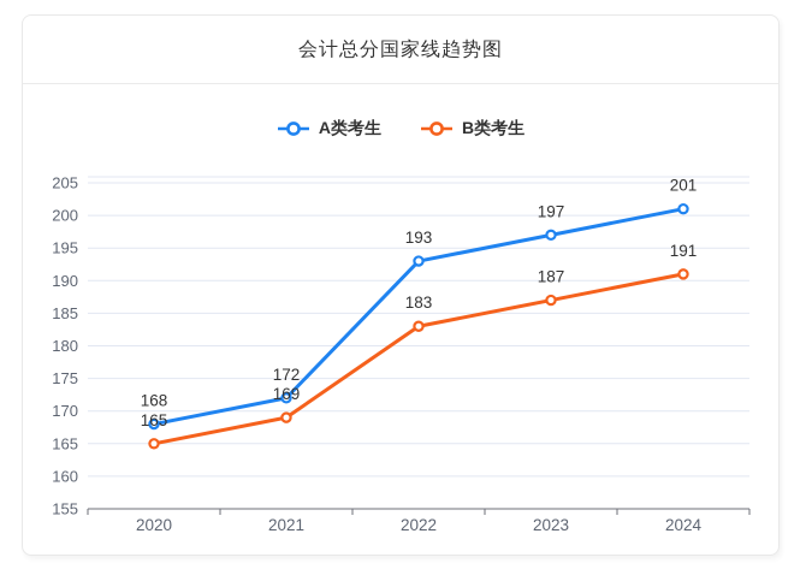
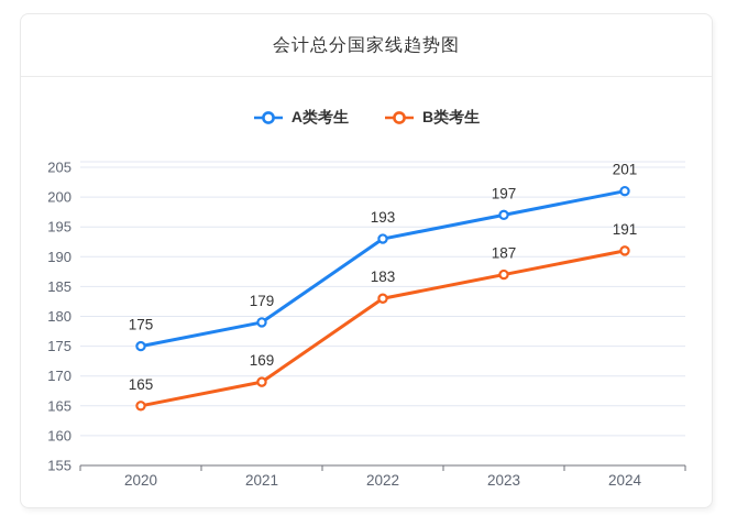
A类考生/2020: 168 -> 175
A类考生/2021: 172 -> 179
